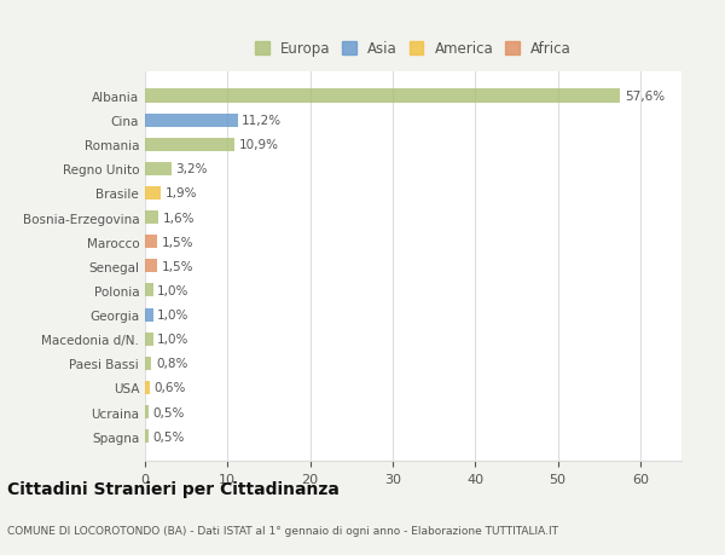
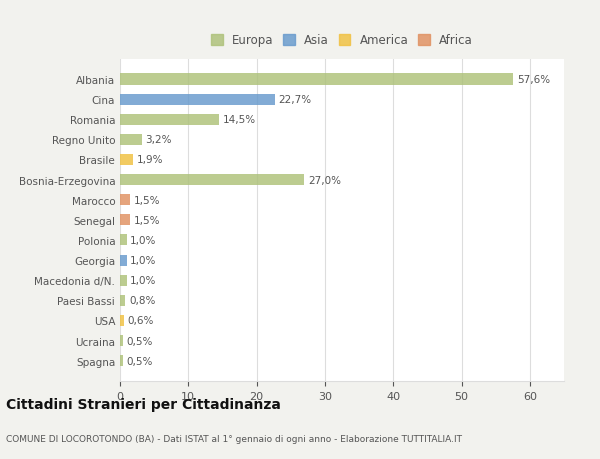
Cina: 11,2% -> 22,7%
Romania: 10,9% -> 14,5%
Bosnia-Erzegovina: 1,6% -> 27,0%
